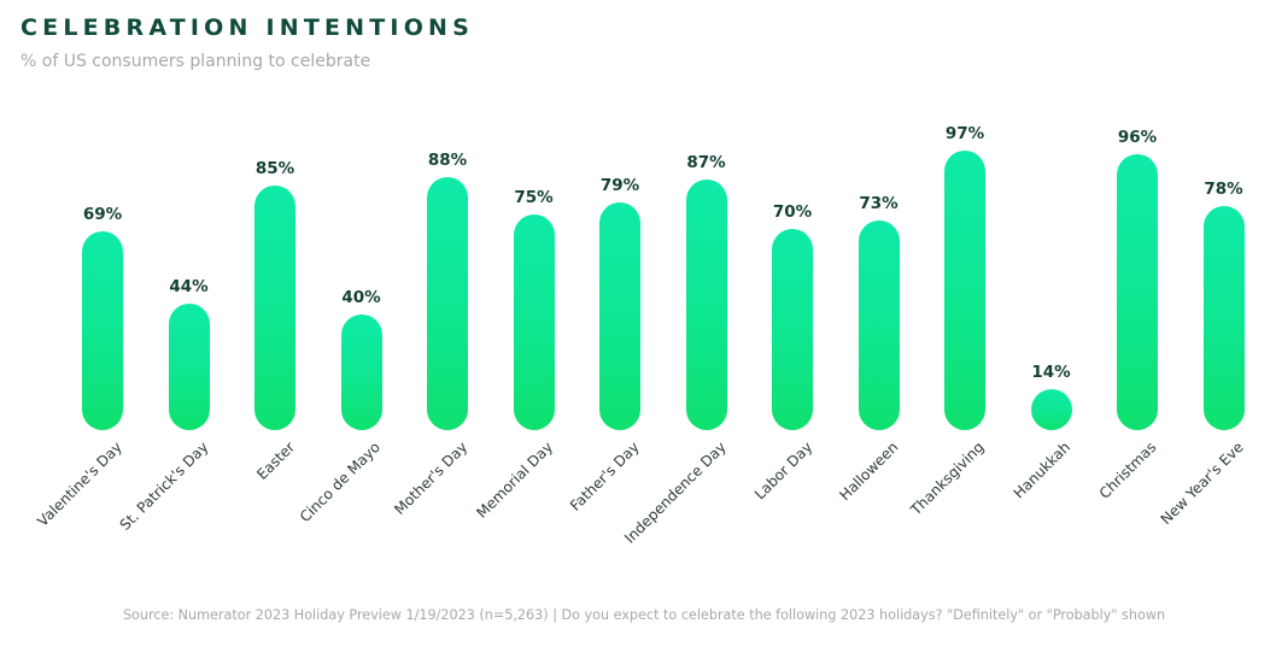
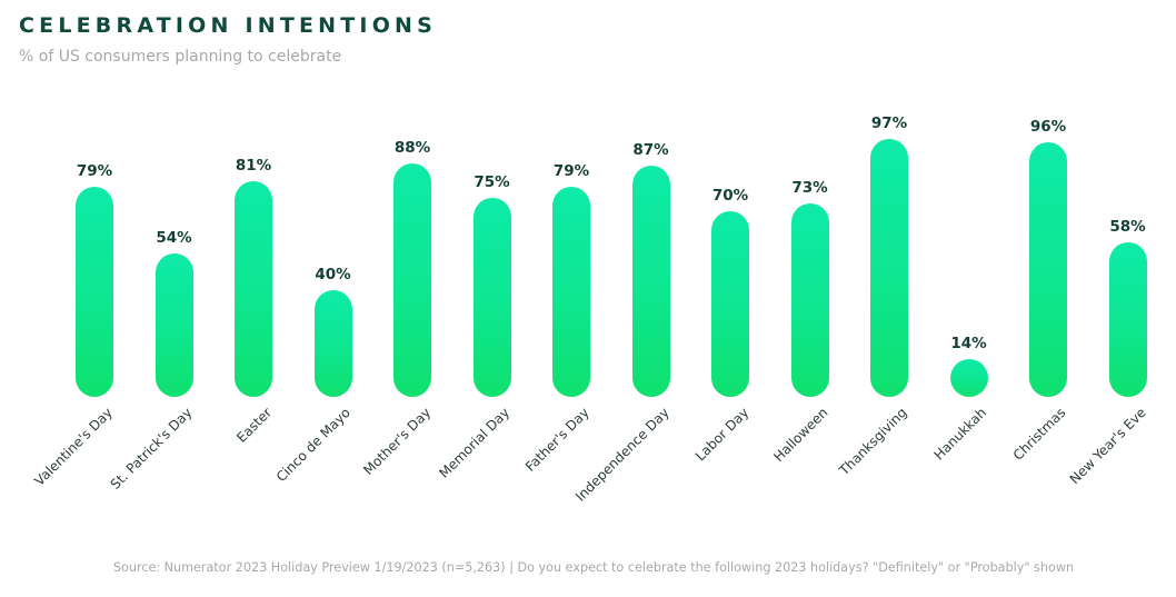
Valentine's Day: 69% -> 79%
St. Patrick's Day: 44% -> 54%
Easter: 85% -> 81%
New Year's Eve: 78% -> 58%
